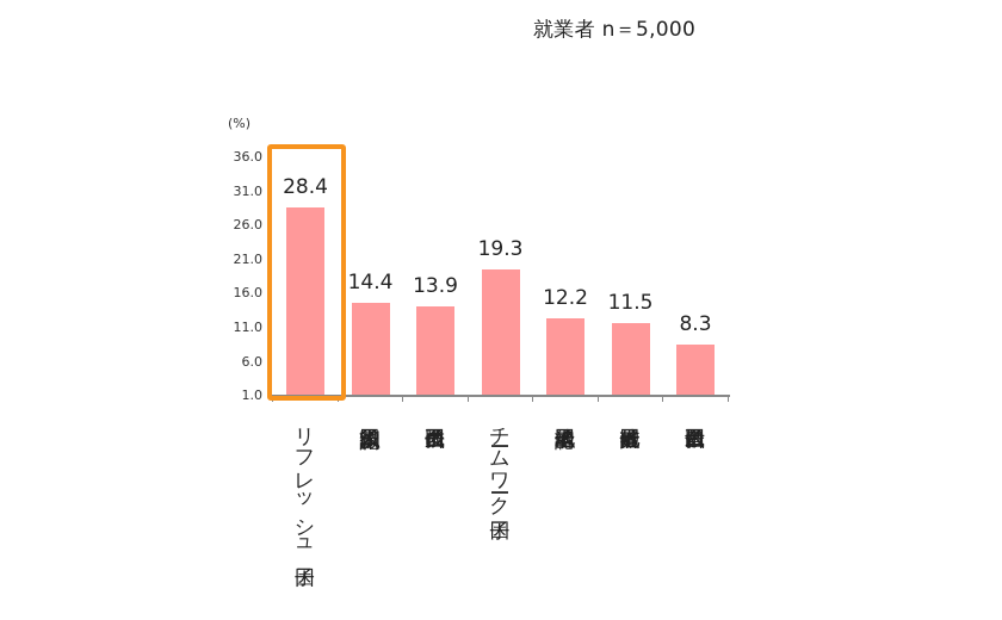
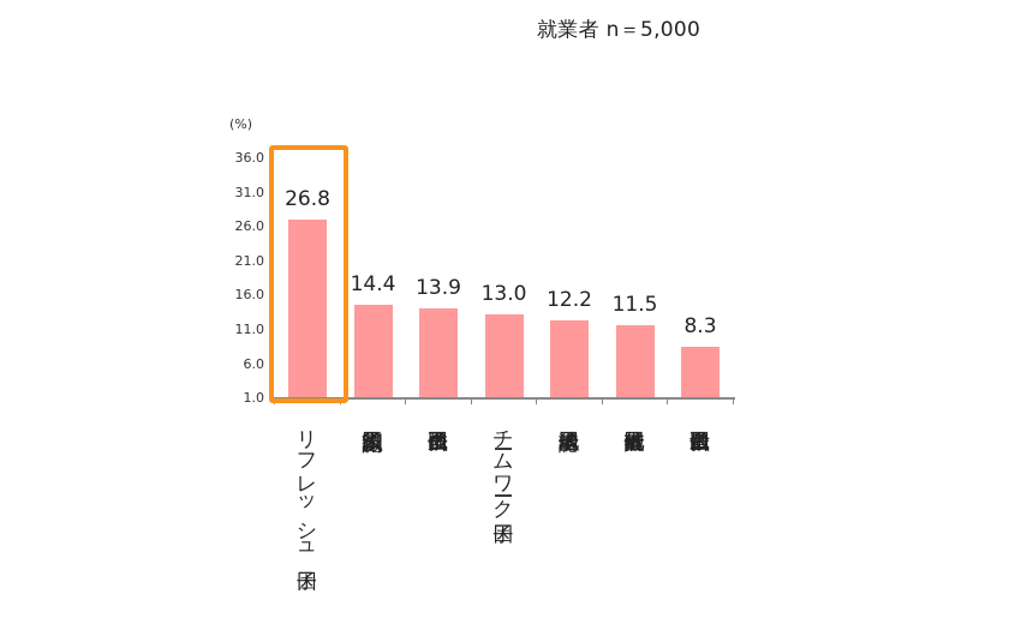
リフレッシュ因子: 28.4 -> 26.8
チームワーク因子: 19.3 -> 13.0
